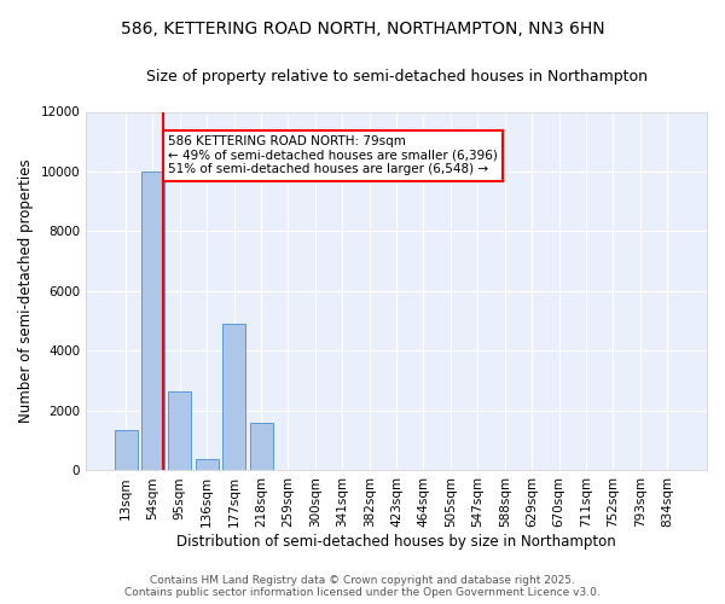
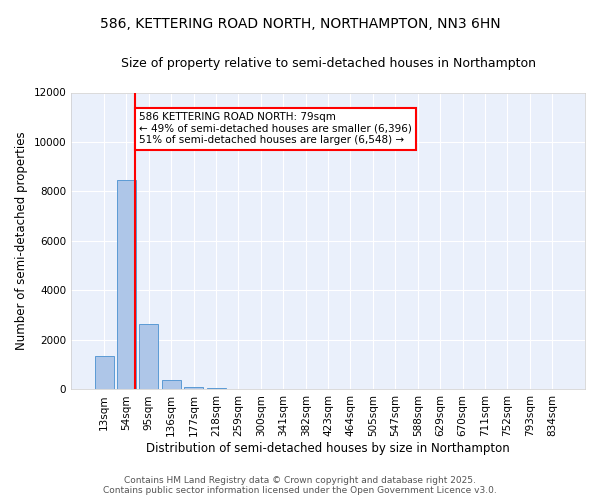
54sqm: 10000 -> 8450
177sqm: 4900 -> 110
218sqm: 1600 -> 60
